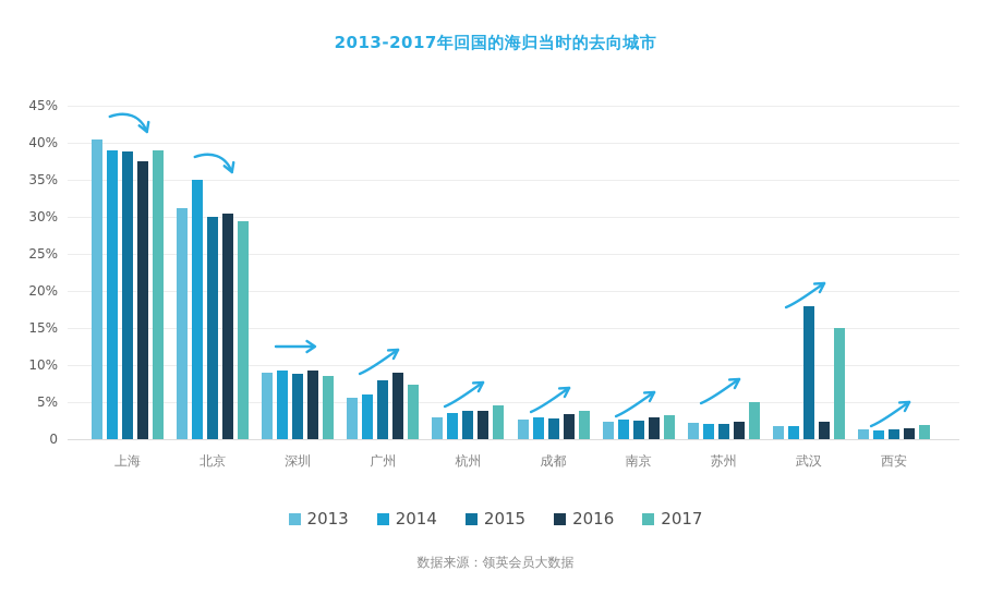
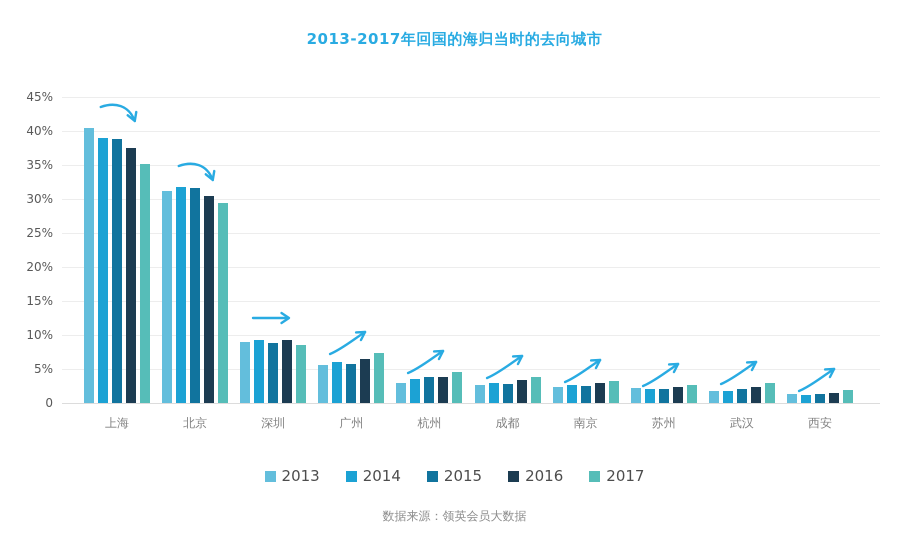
2017/上海: 39% -> 35%
2014/北京: 35% -> 32%
2015/北京: 30% -> 32%
2015/广州: 8% -> 6%
2016/广州: 9% -> 6%
2017/苏州: 5% -> 3%
2015/武汉: 18% -> 2%
2017/武汉: 15% -> 3%
